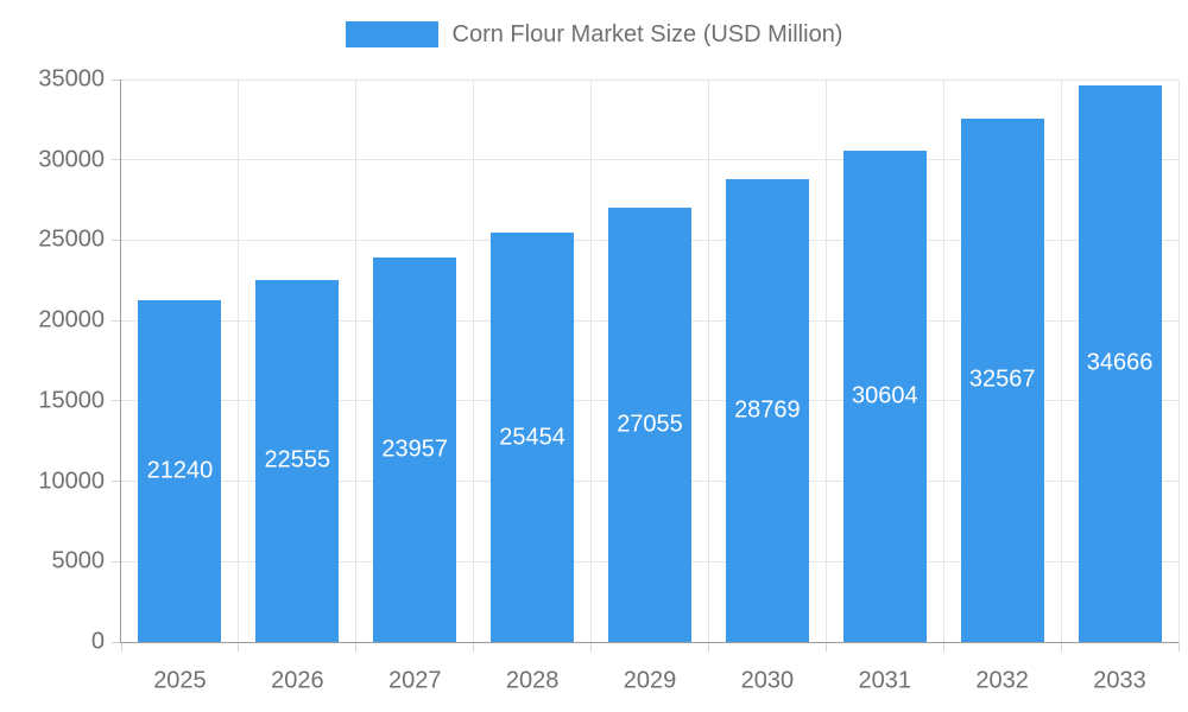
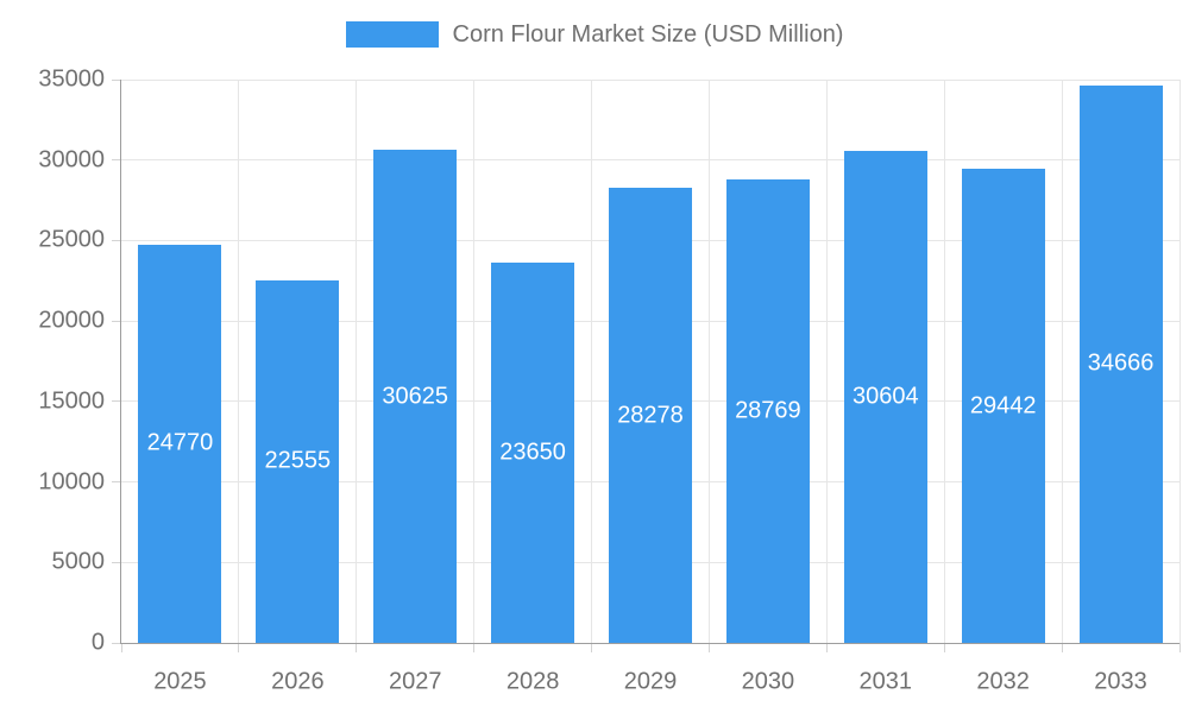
2025: 21240 -> 24770
2027: 23957 -> 30625
2028: 25454 -> 23650
2029: 27055 -> 28278
2032: 32567 -> 29442
